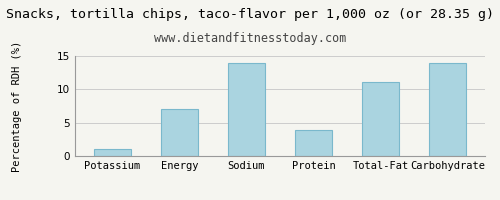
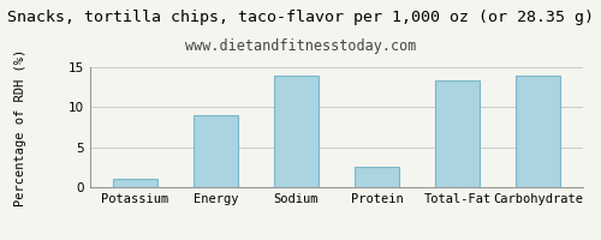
Energy: 7.1 -> 9.0
Protein: 3.9 -> 2.6
Total-Fat: 11.1 -> 13.4
